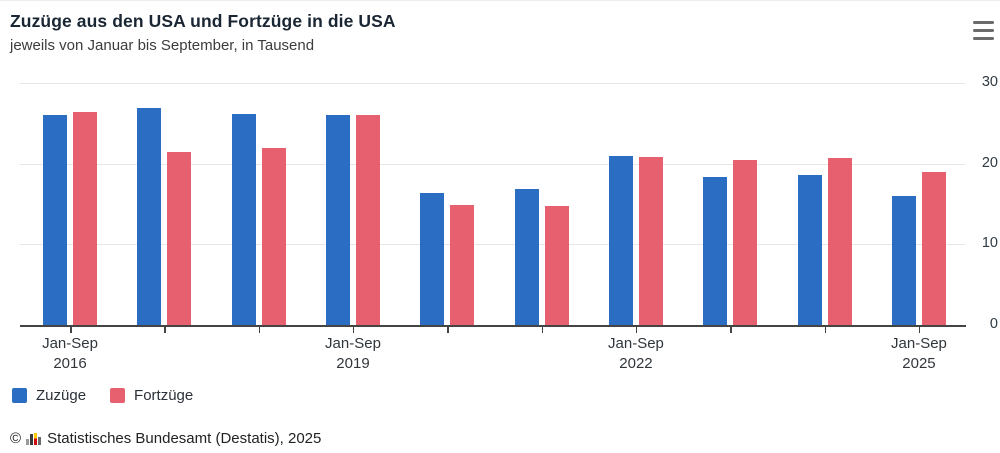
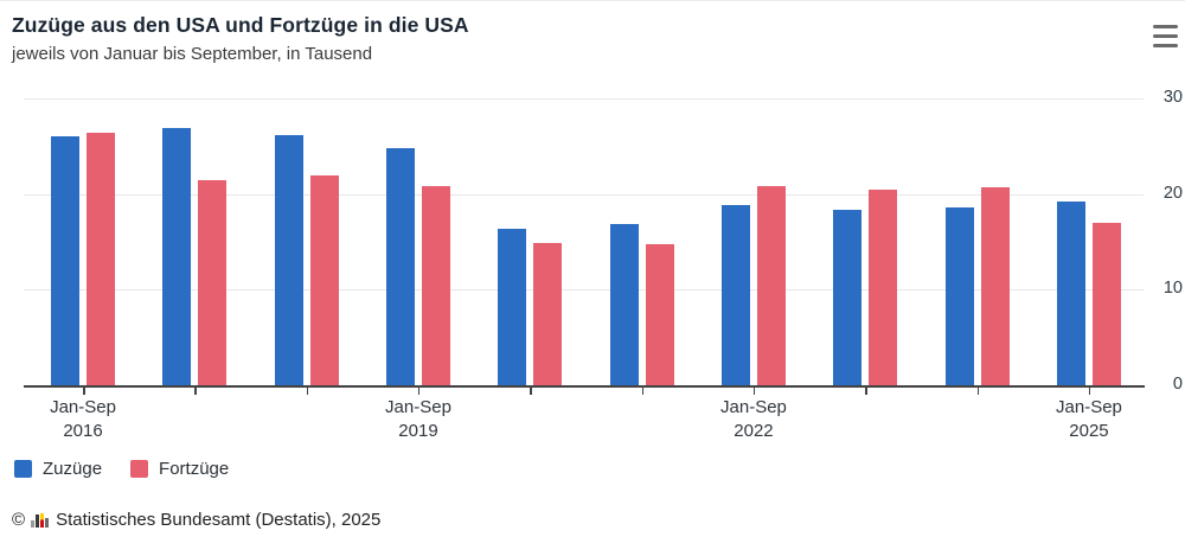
Zuzüge/2019: 26 -> 25
Fortzüge/2019: 26 -> 21
Zuzüge/2022: 21 -> 19
Zuzüge/2025: 16 -> 19
Fortzüge/2025: 19 -> 17
